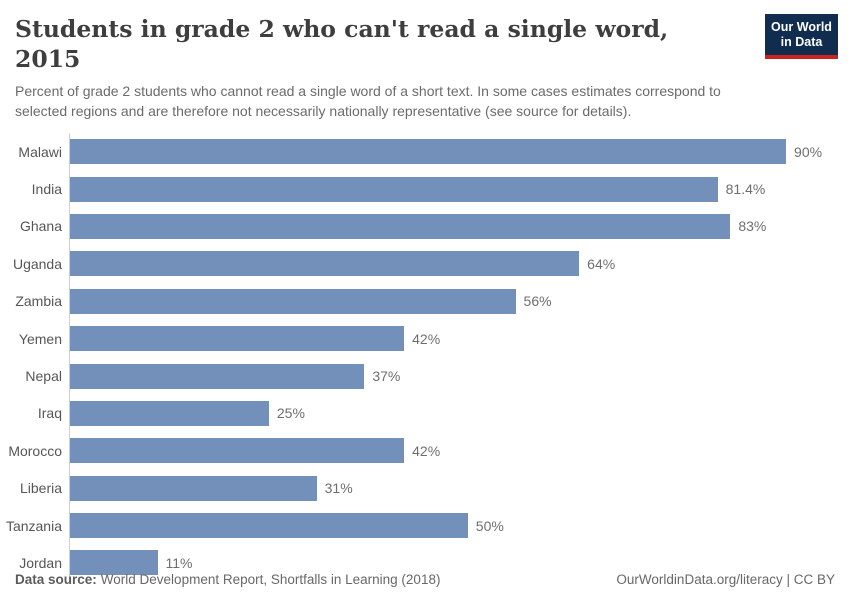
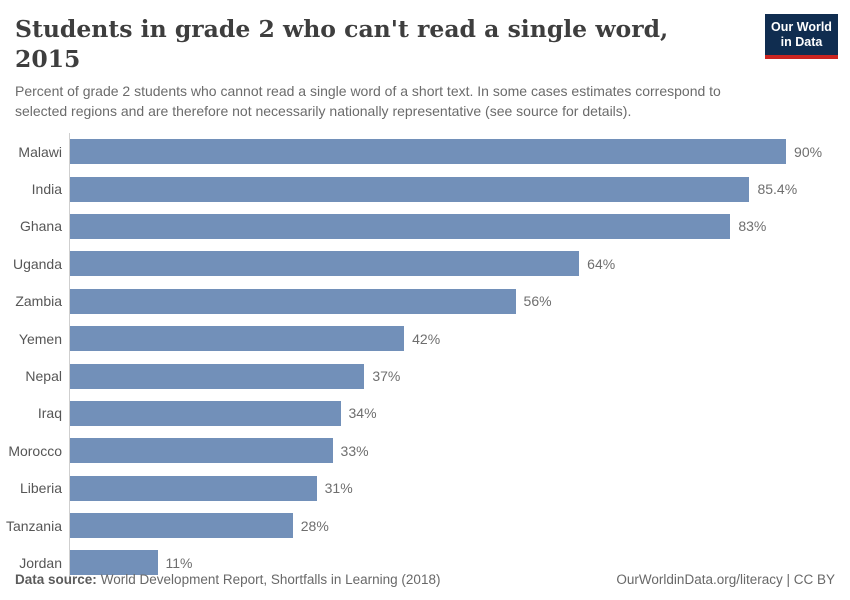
India: 81.4% -> 85.4%
Iraq: 25% -> 34%
Morocco: 42% -> 33%
Tanzania: 50% -> 28%
